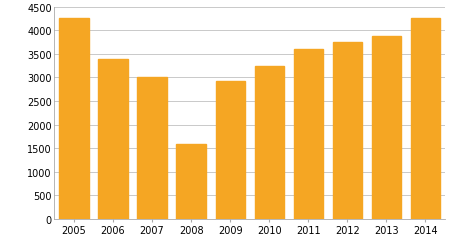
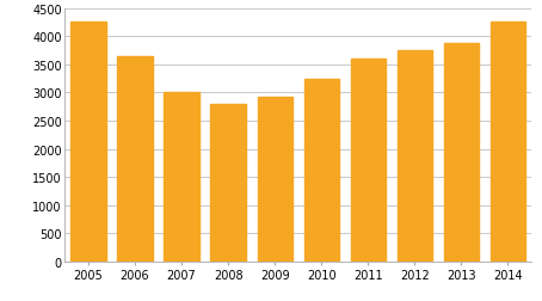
2006: 3400 -> 3650
2008: 1600 -> 2800
